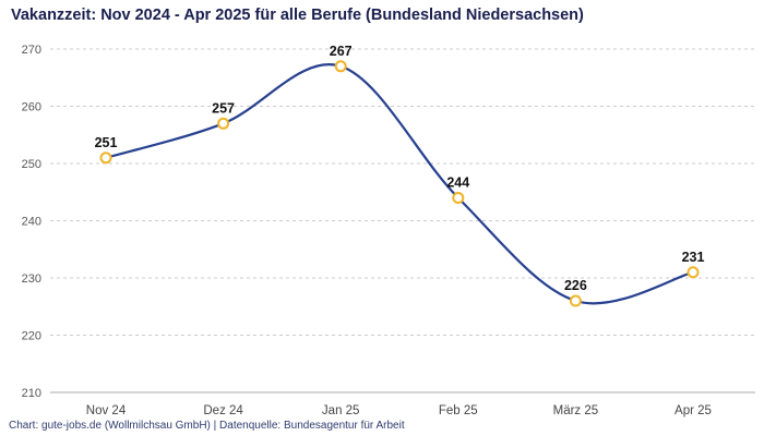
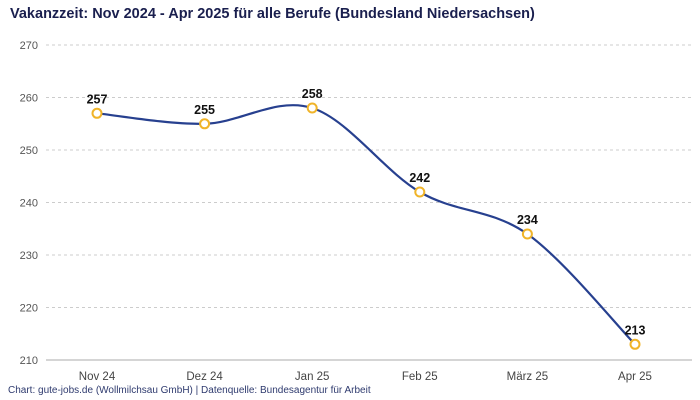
Nov 24: 251 -> 257
Dez 24: 257 -> 255
Jan 25: 267 -> 258
Feb 25: 244 -> 242
März 25: 226 -> 234
Apr 25: 231 -> 213
